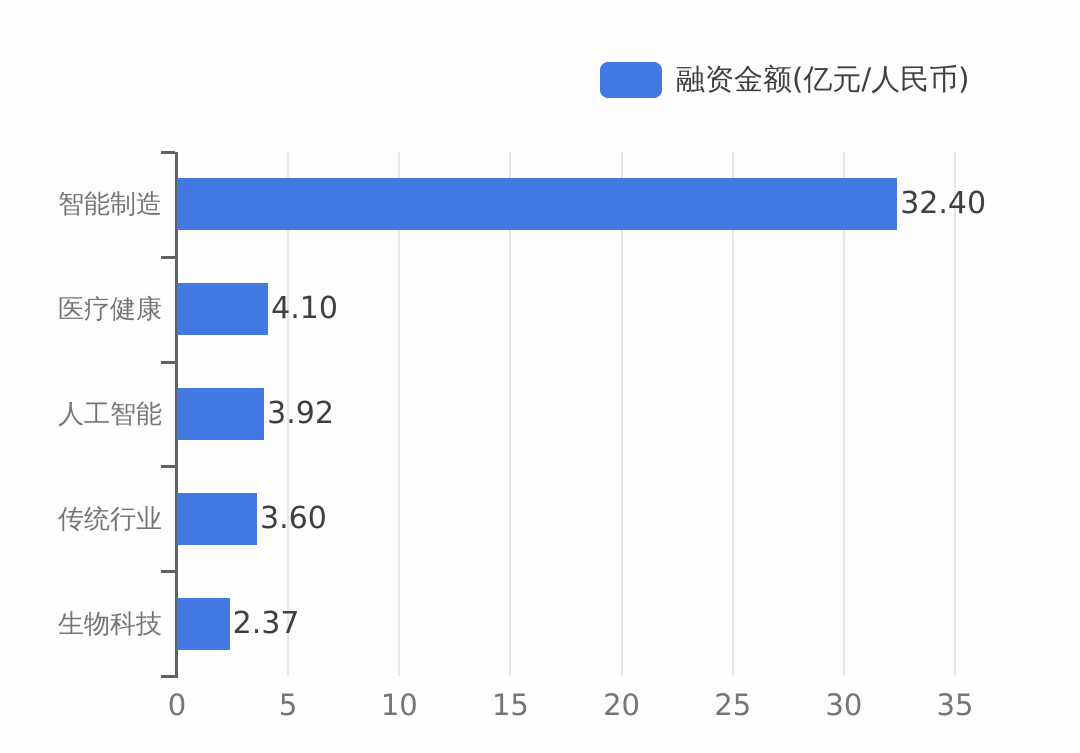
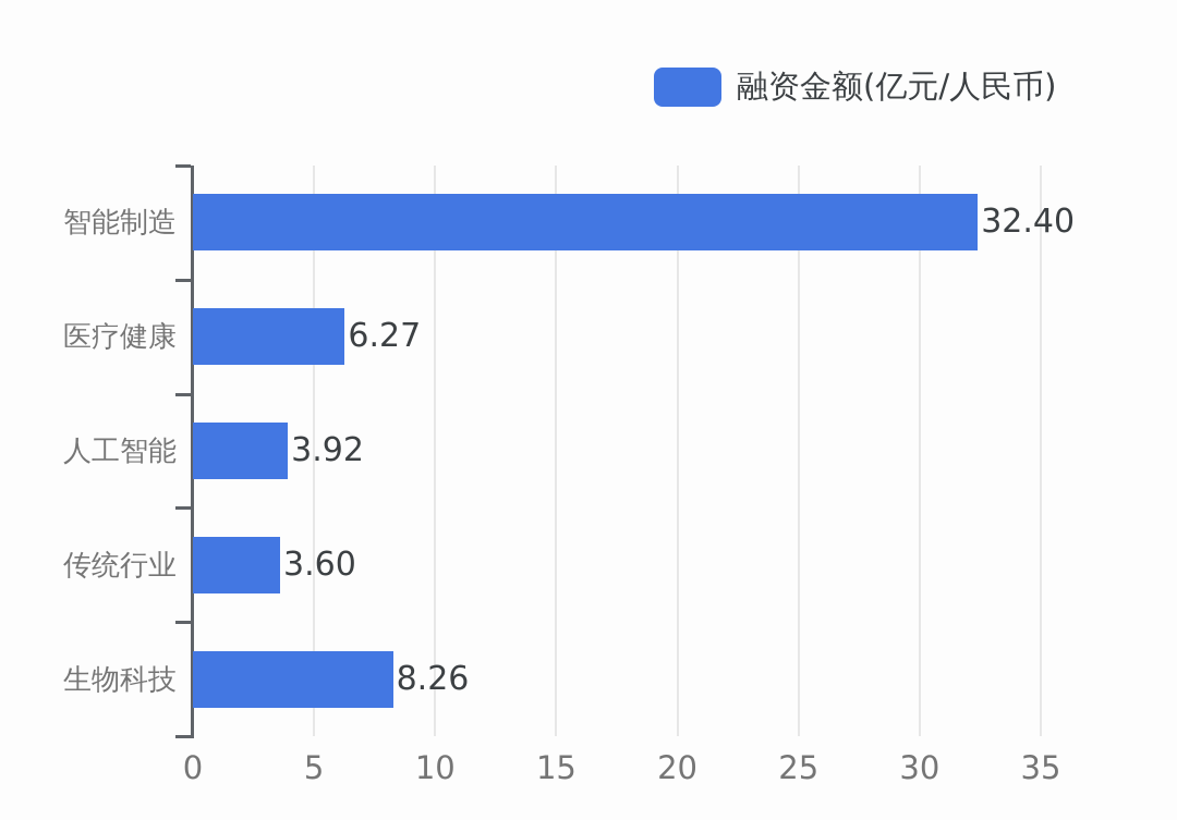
医疗健康: 4.10 -> 6.27
生物科技: 2.37 -> 8.26
